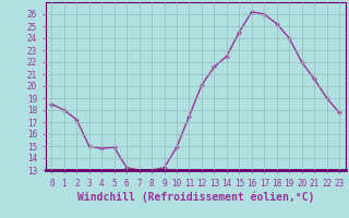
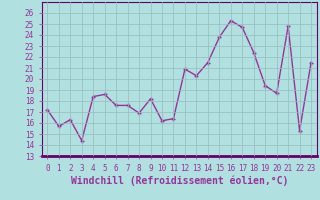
0: 18.5 -> 17.2
1: 18.0 -> 15.7
2: 17.2 -> 16.3
3: 15.0 -> 14.4
4: 14.8 -> 18.4
5: 14.9 -> 18.6
6: 13.2 -> 17.6
7: 13.0 -> 17.6
8: 13.0 -> 16.9
9: 13.2 -> 18.2
10: 14.9 -> 16.2
11: 17.5 -> 16.4
12: 20.1 -> 20.9
13: 21.6 -> 20.3
14: 22.5 -> 21.5
15: 24.5 -> 23.8
16: 26.2 -> 25.3
17: 26.0 -> 24.7
18: 25.2 -> 22.4
19: 24.0 -> 19.4
20: 22.0 -> 18.7
21: 20.6 -> 24.8
22: 19.0 -> 15.3
23: 17.8 -> 21.5
